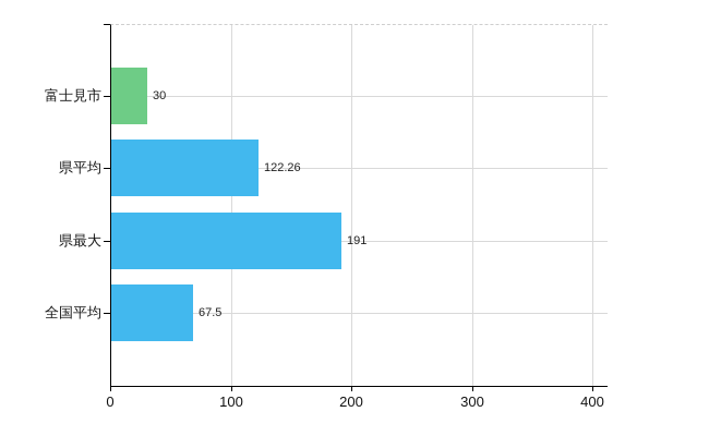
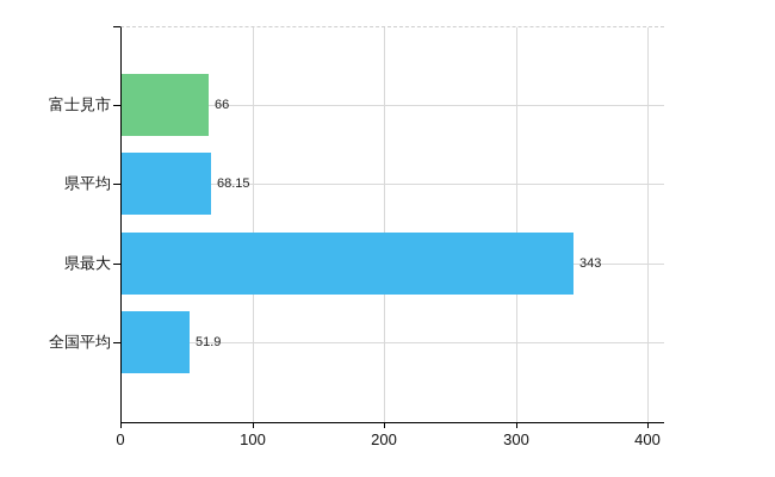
富士見市: 30 -> 66
県平均: 122.26 -> 68.15
県最大: 191 -> 343
全国平均: 67.5 -> 51.9
